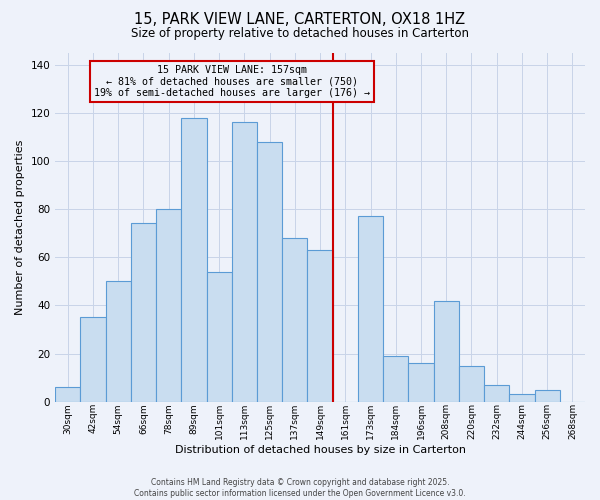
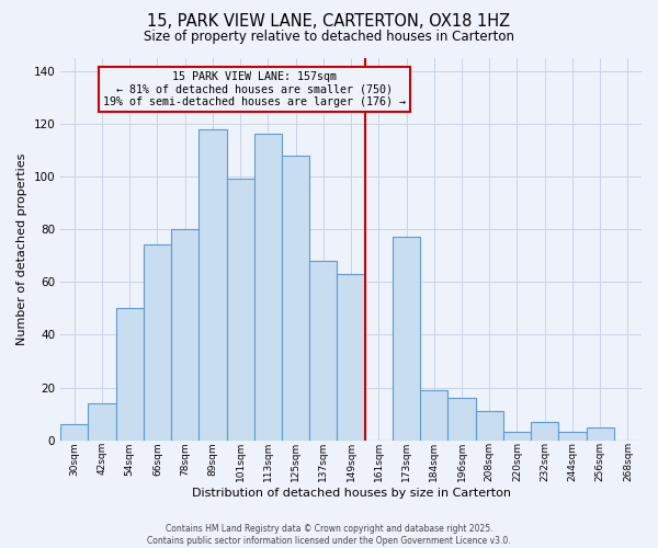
42sqm: 35 -> 14
101sqm: 54 -> 99
208sqm: 42 -> 11
220sqm: 15 -> 3
